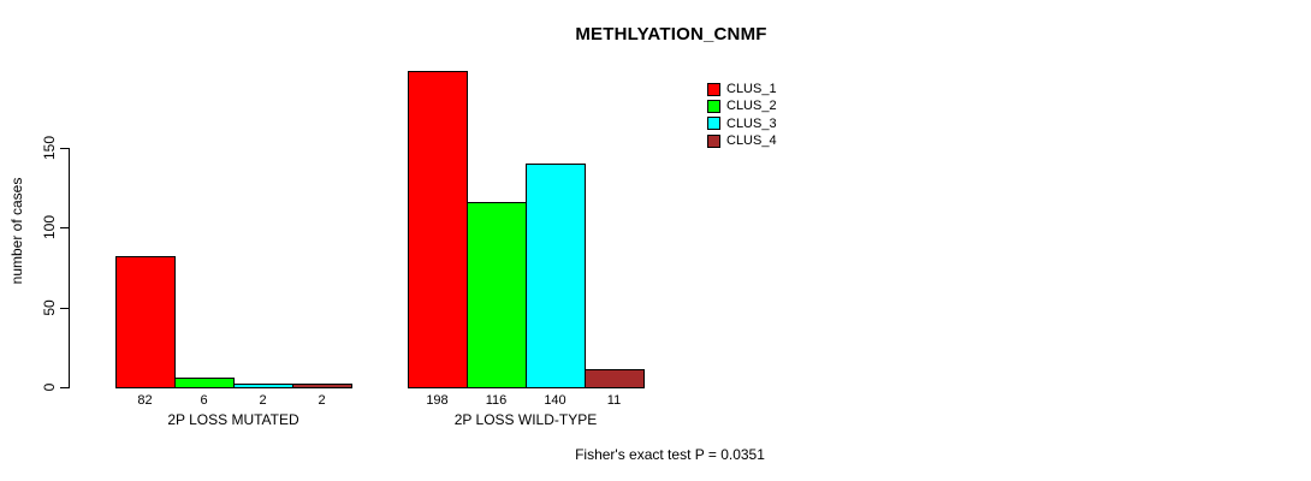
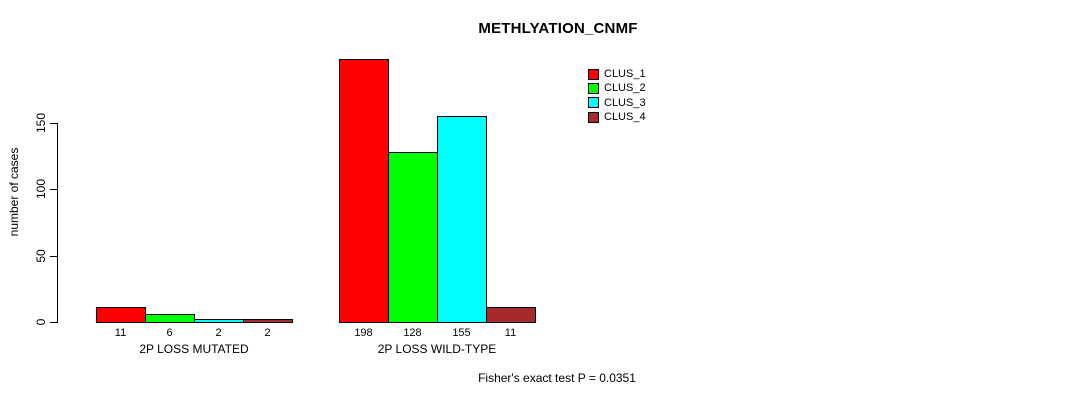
CLUS_1/2P LOSS MUTATED: 82 -> 11
CLUS_2/2P LOSS WILD-TYPE: 116 -> 128
CLUS_3/2P LOSS WILD-TYPE: 140 -> 155
